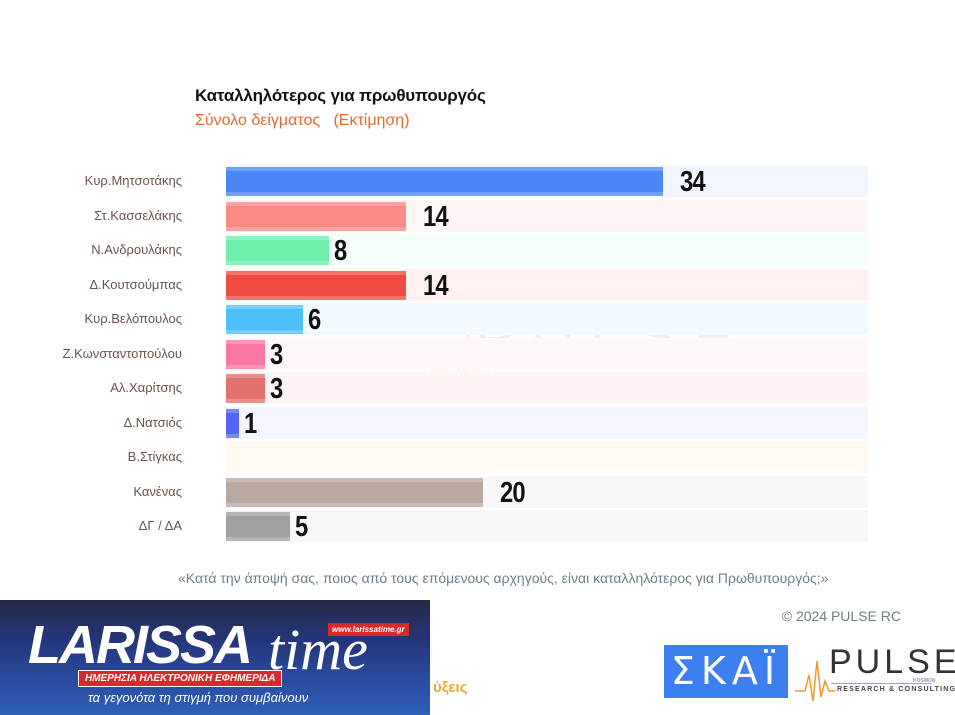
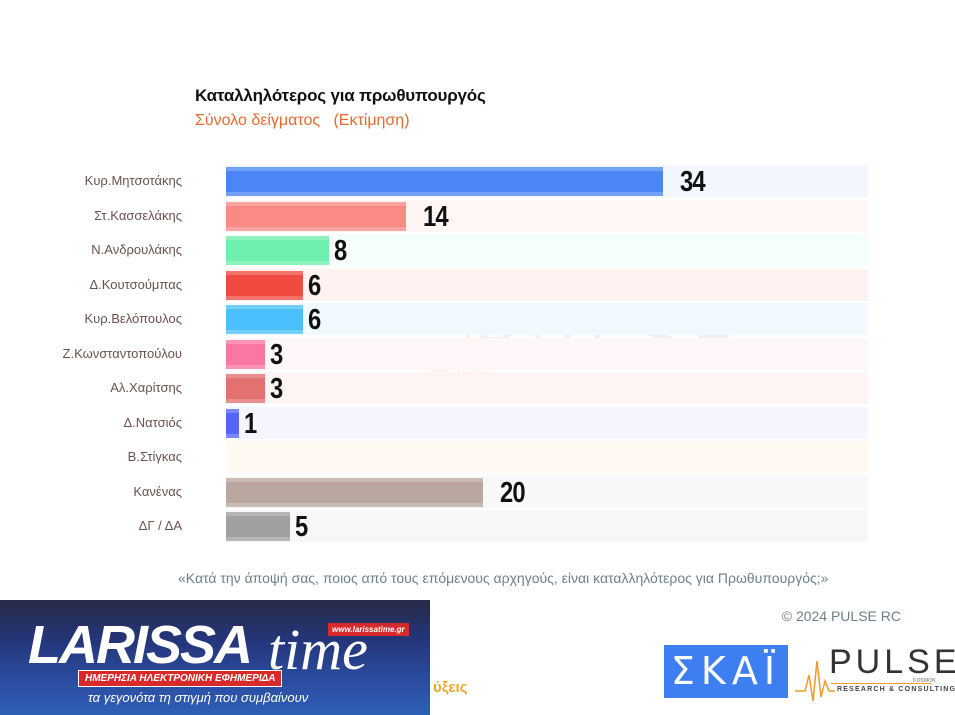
Δ.Κουτσούμπας: 14 -> 6
